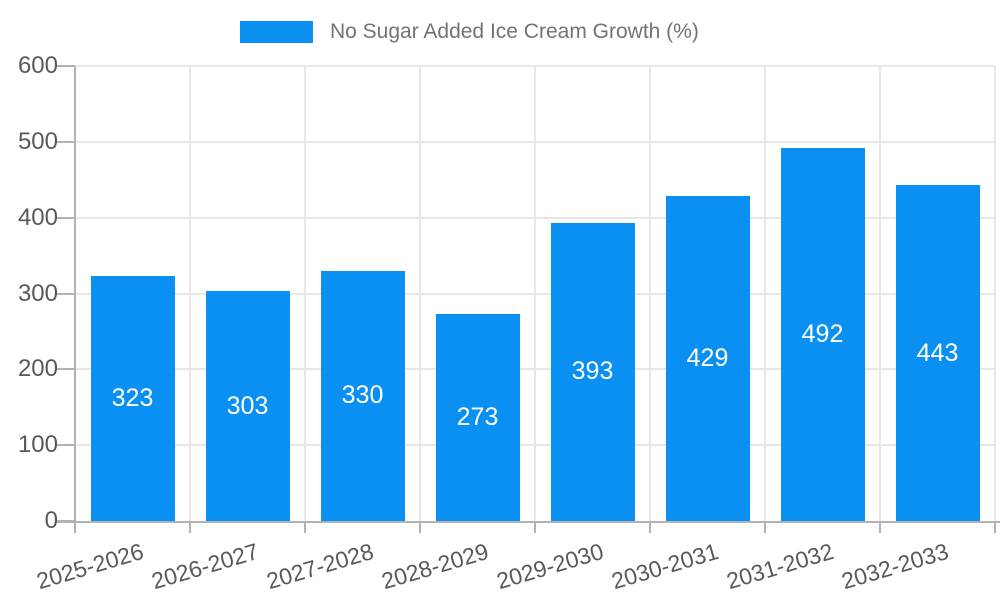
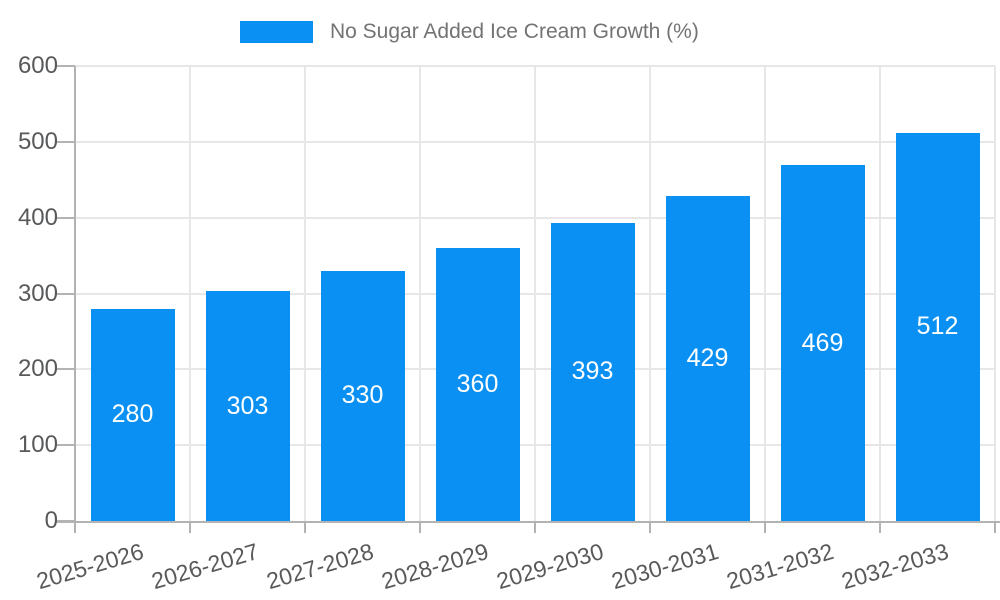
2025-2026: 323 -> 280
2028-2029: 273 -> 360
2031-2032: 492 -> 469
2032-2033: 443 -> 512
